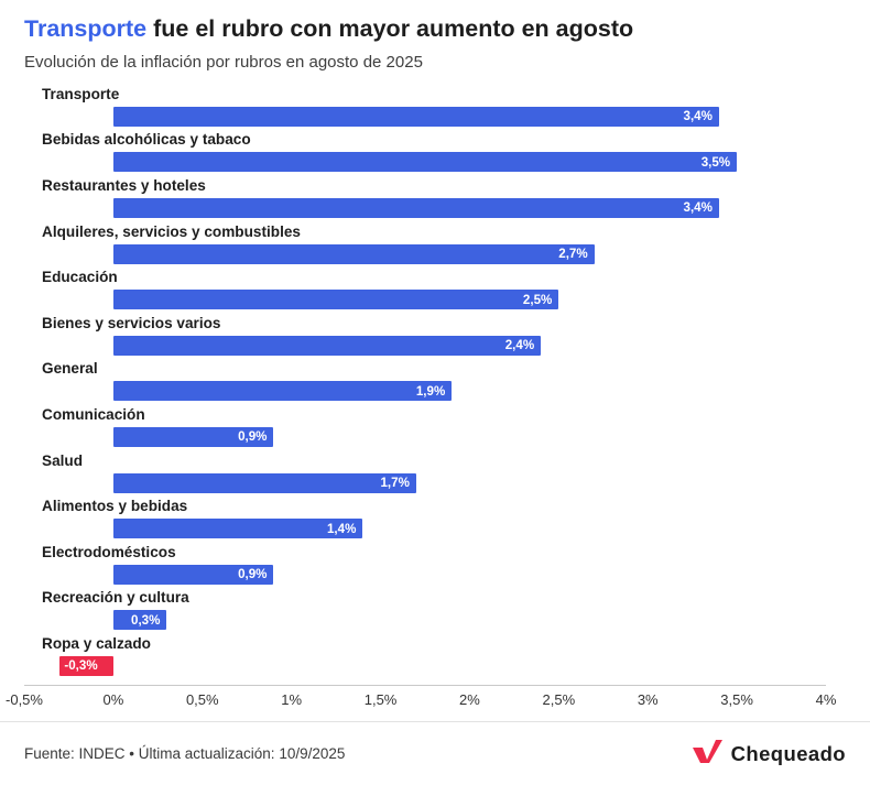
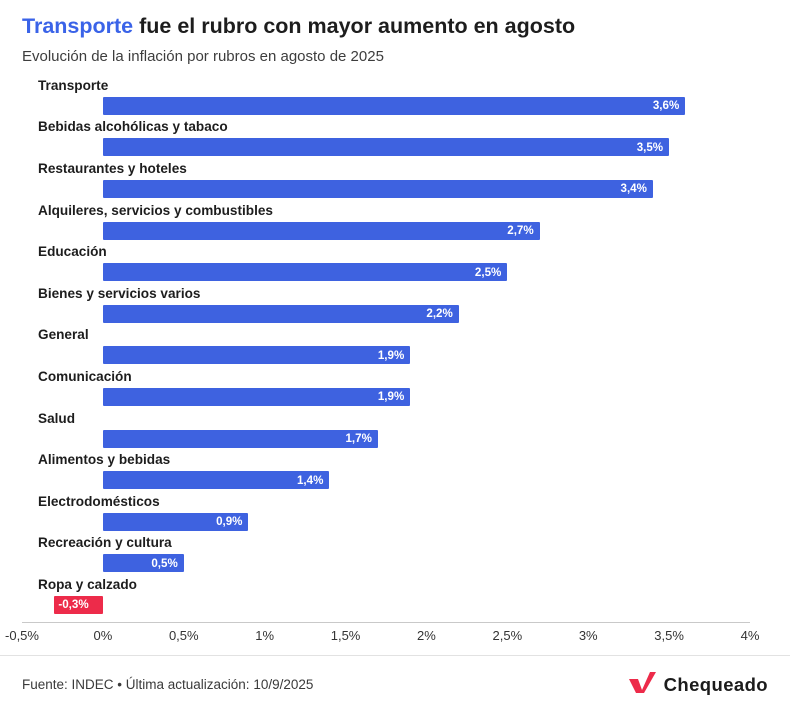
Transporte: 3,4% -> 3,6%
Bienes y servicios varios: 2,4% -> 2,2%
Comunicación: 0,9% -> 1,9%
Recreación y cultura: 0,3% -> 0,5%
